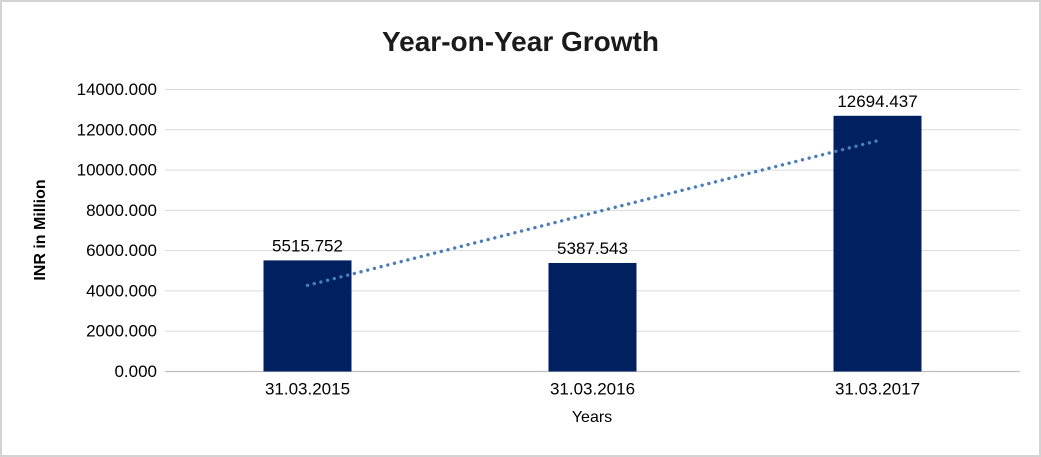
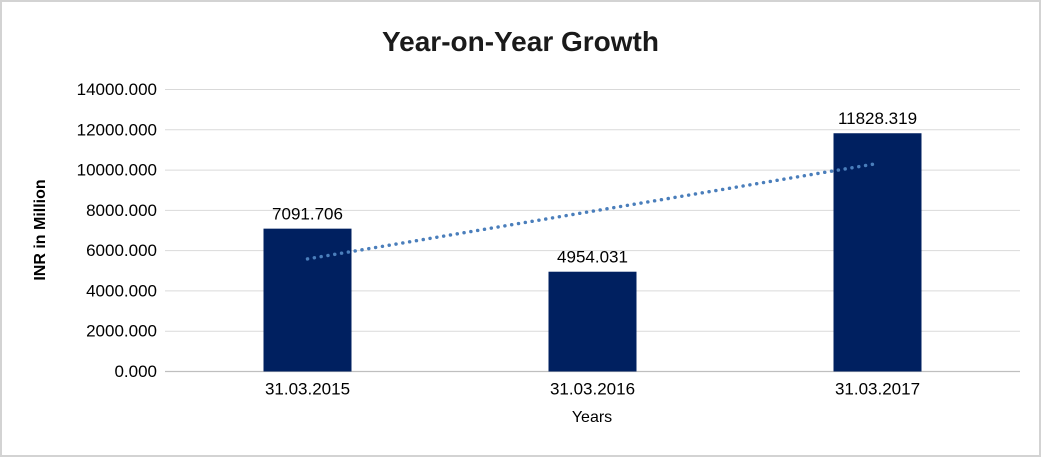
31.03.2015: 5515.752 -> 7091.706
31.03.2016: 5387.543 -> 4954.031
31.03.2017: 12694.437 -> 11828.319
